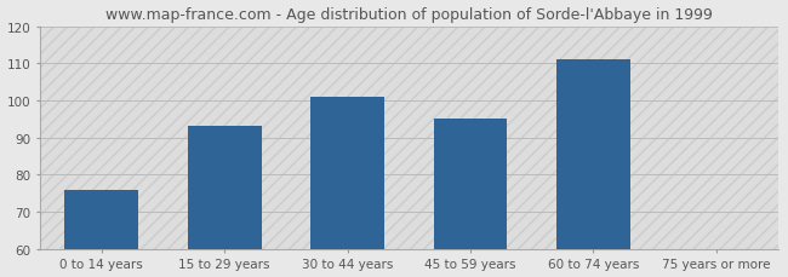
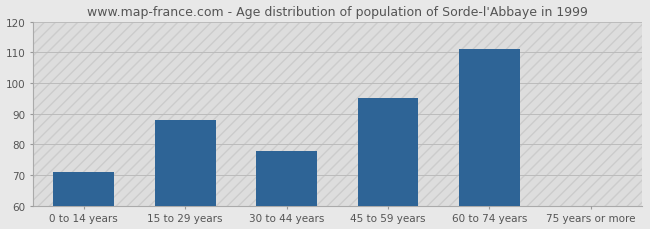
0 to 14 years: 76 -> 71
15 to 29 years: 93 -> 88
30 to 44 years: 101 -> 78
